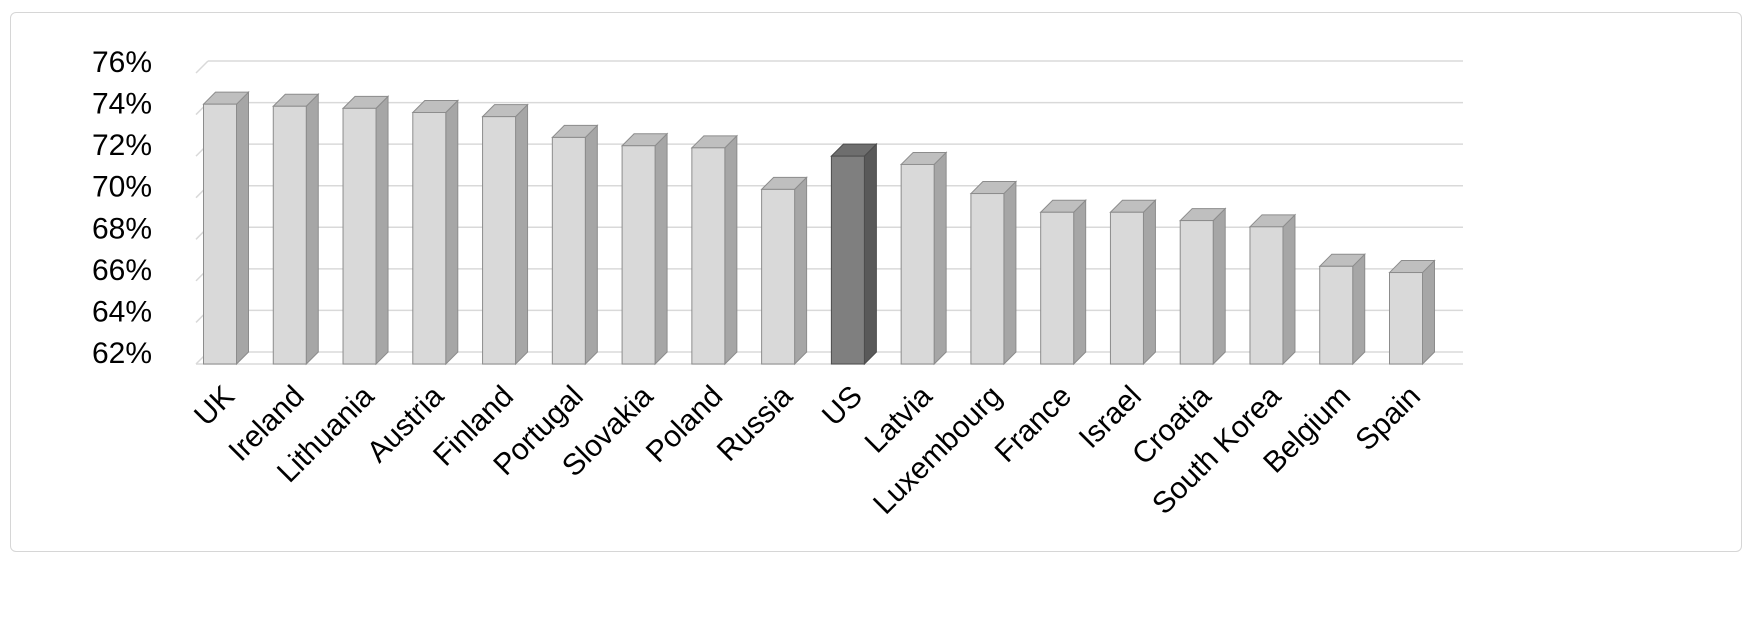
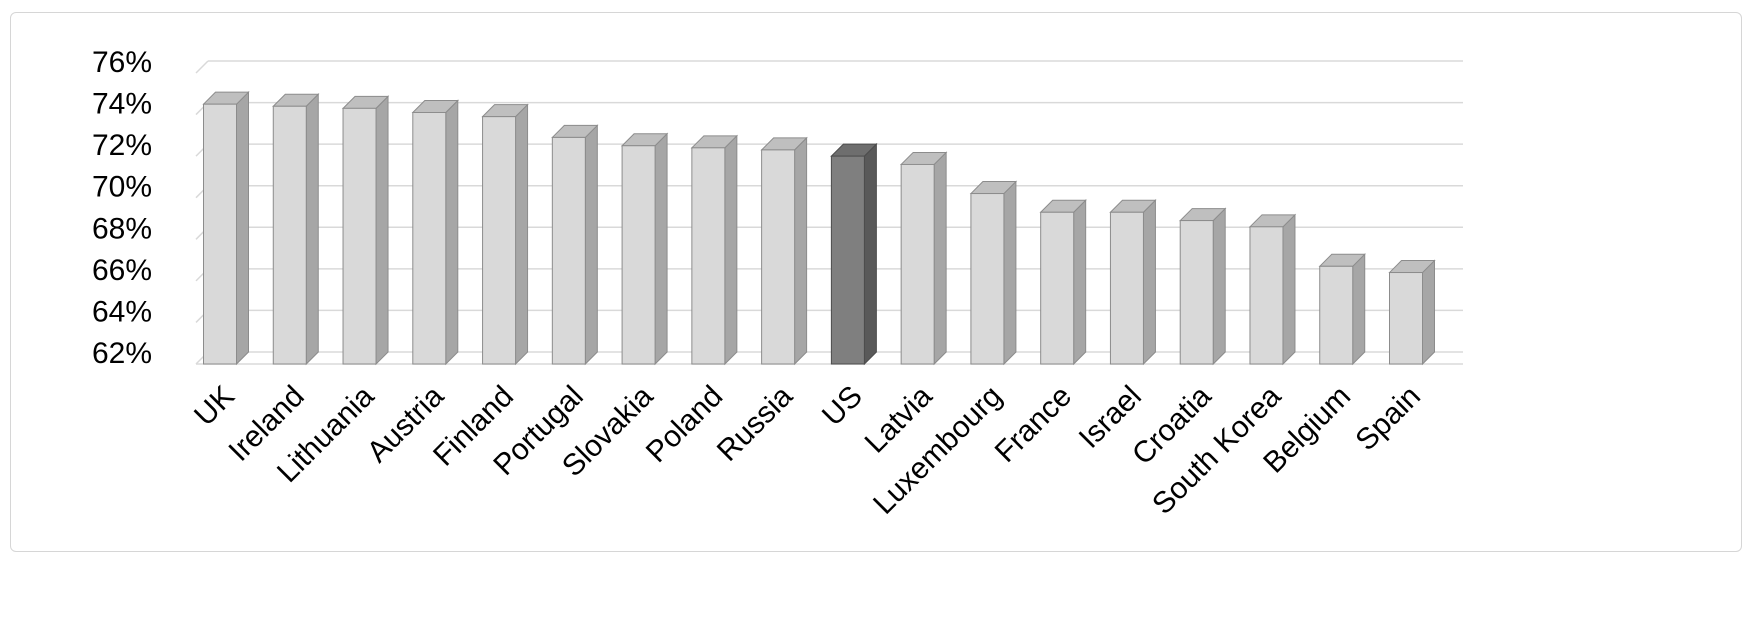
Russia: 70.4% -> 72.3%
